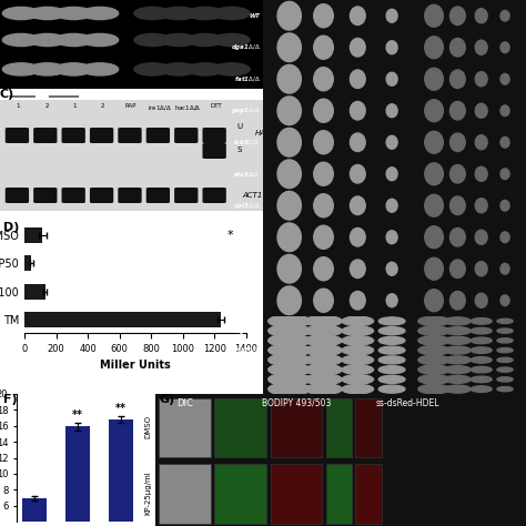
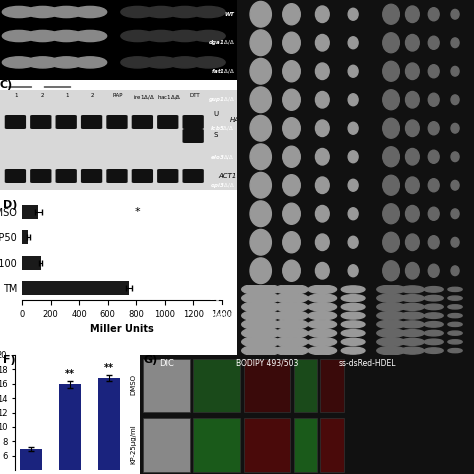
TM: 1240 -> 750
